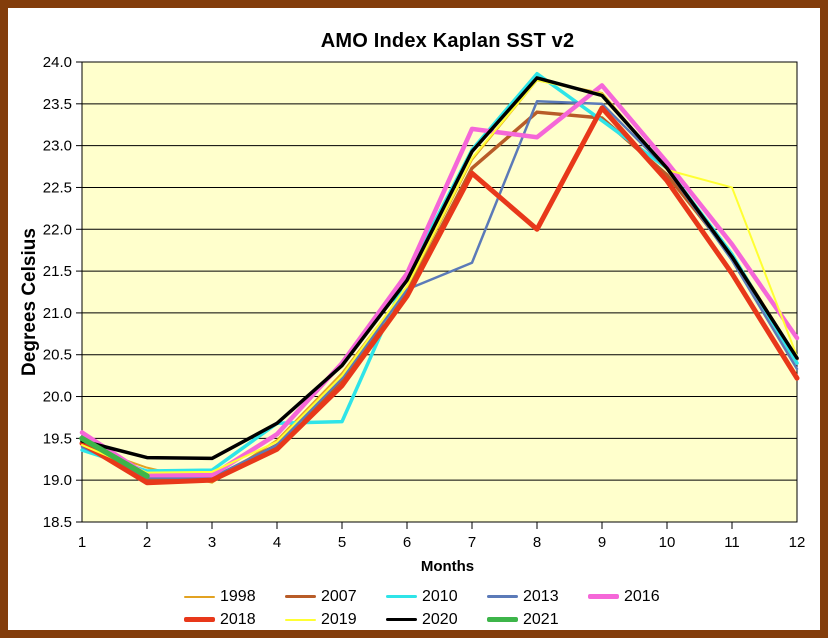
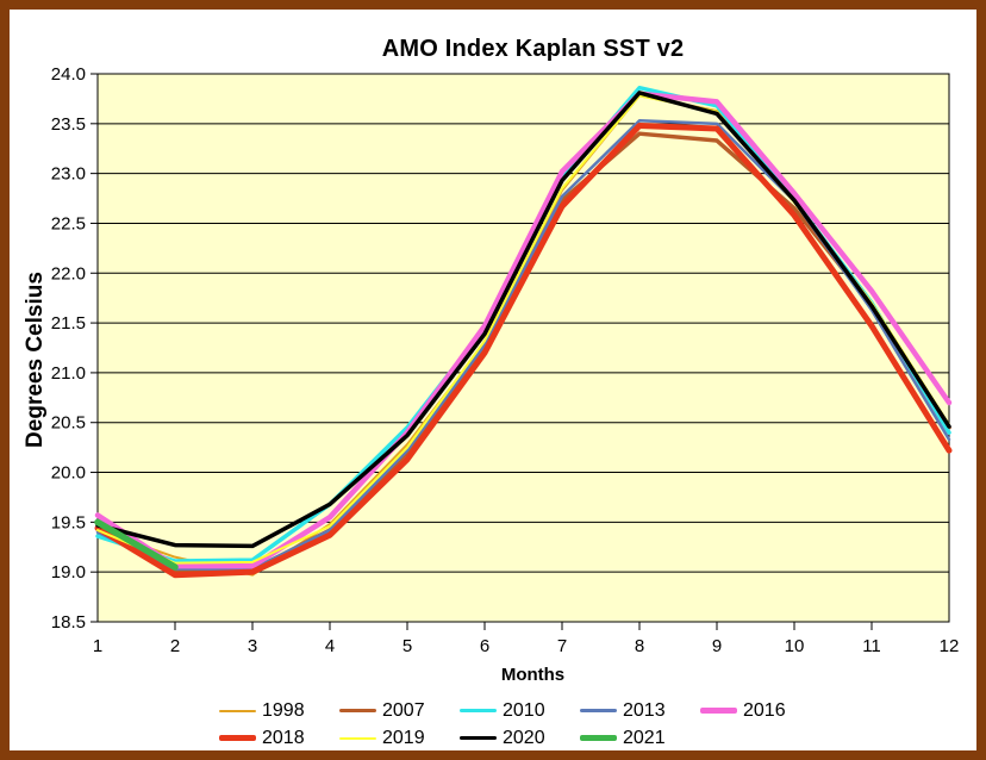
2010/5: 19.7 -> 20.4
2013/7: 21.6 -> 22.8
2016/7: 23.2 -> 23.0
2016/8: 23.1 -> 23.8
2018/8: 22.0 -> 23.5
2010/9: 23.3 -> 23.7
2019/11: 22.5 -> 21.7
